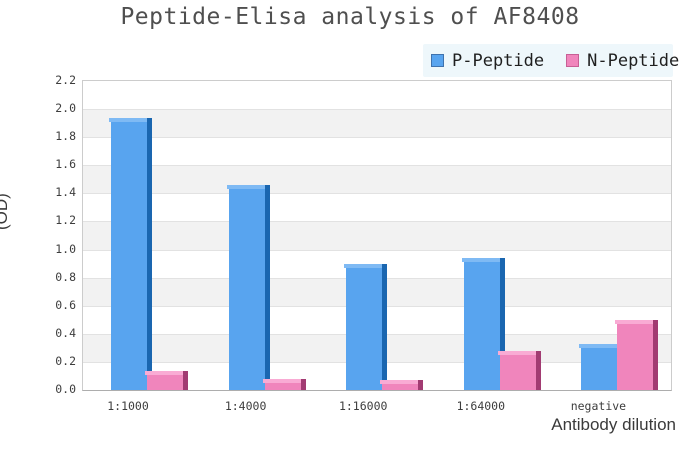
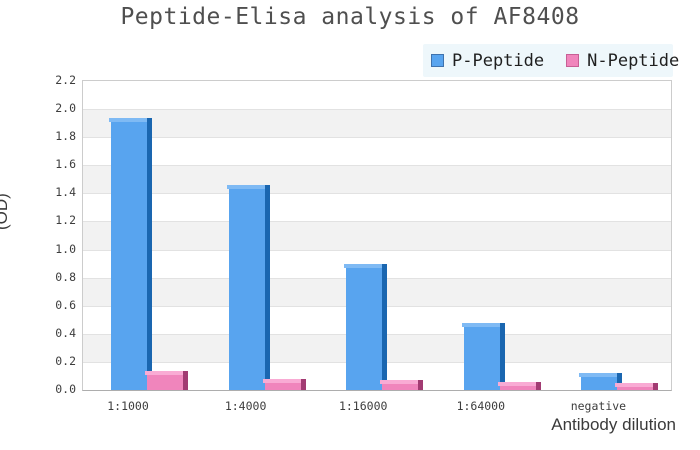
P-Peptide/1:64000: 0.91 -> 0.45
N-Peptide/1:64000: 0.25 -> 0.03
P-Peptide/negative: 0.30 -> 0.09
N-Peptide/negative: 0.47 -> 0.02
